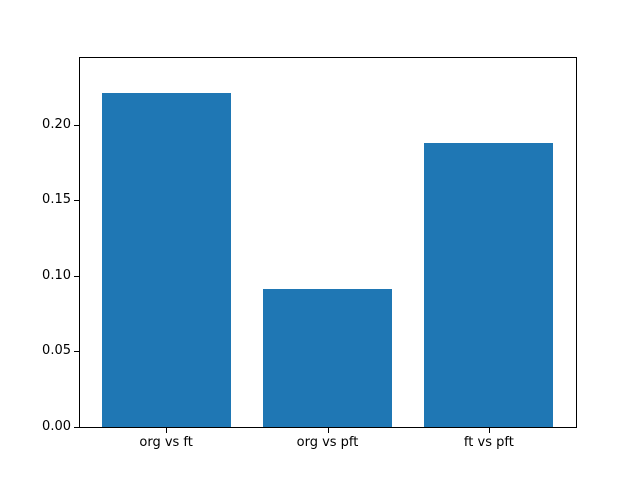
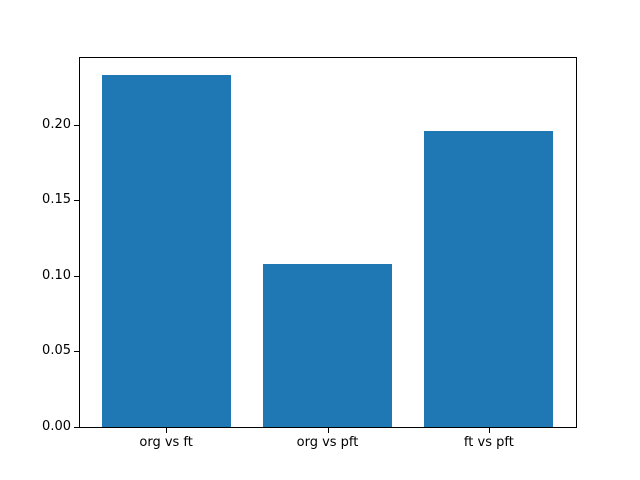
org vs ft: 0.221 -> 0.233
org vs pft: 0.091 -> 0.108
ft vs pft: 0.188 -> 0.196
